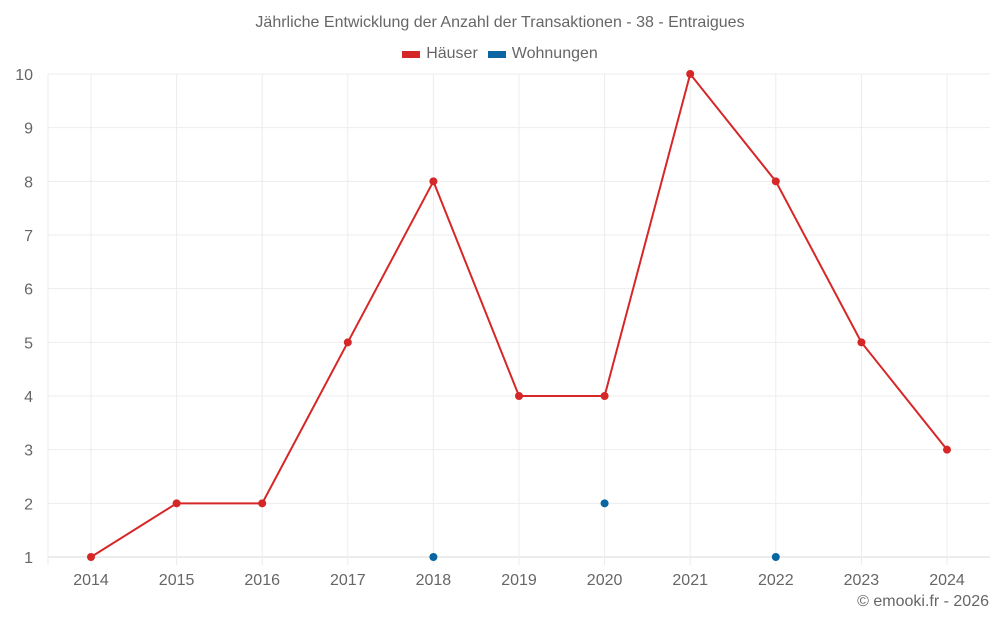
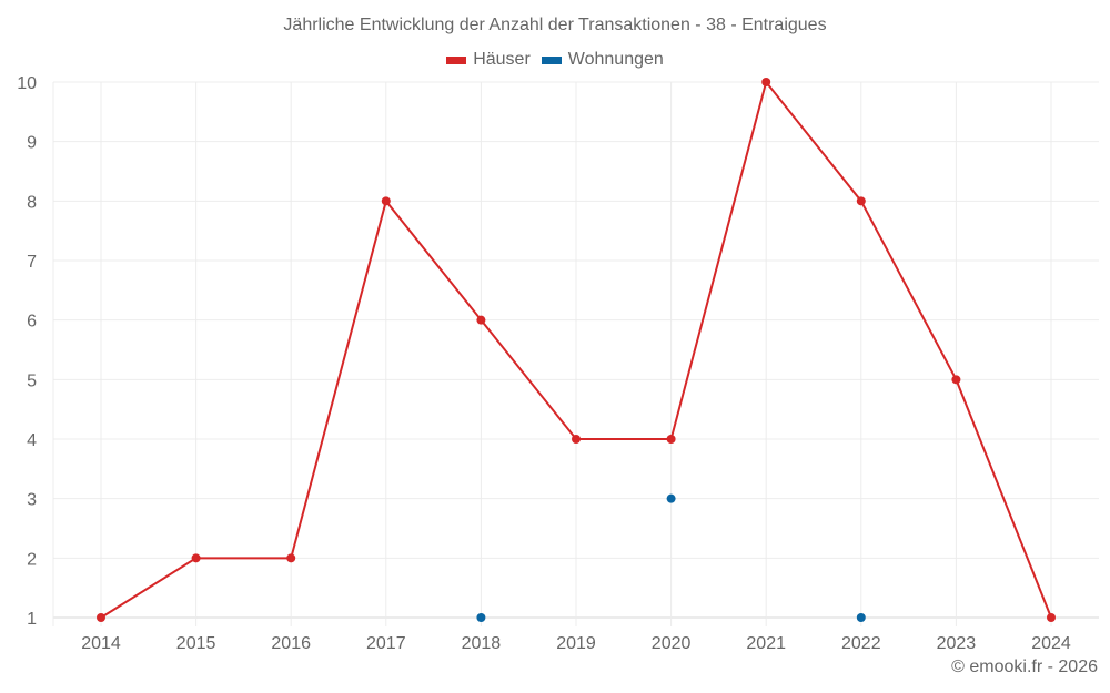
Häuser/2017: 5 -> 8
Häuser/2018: 8 -> 6
Wohnungen/2020: 2 -> 3
Häuser/2024: 3 -> 1
